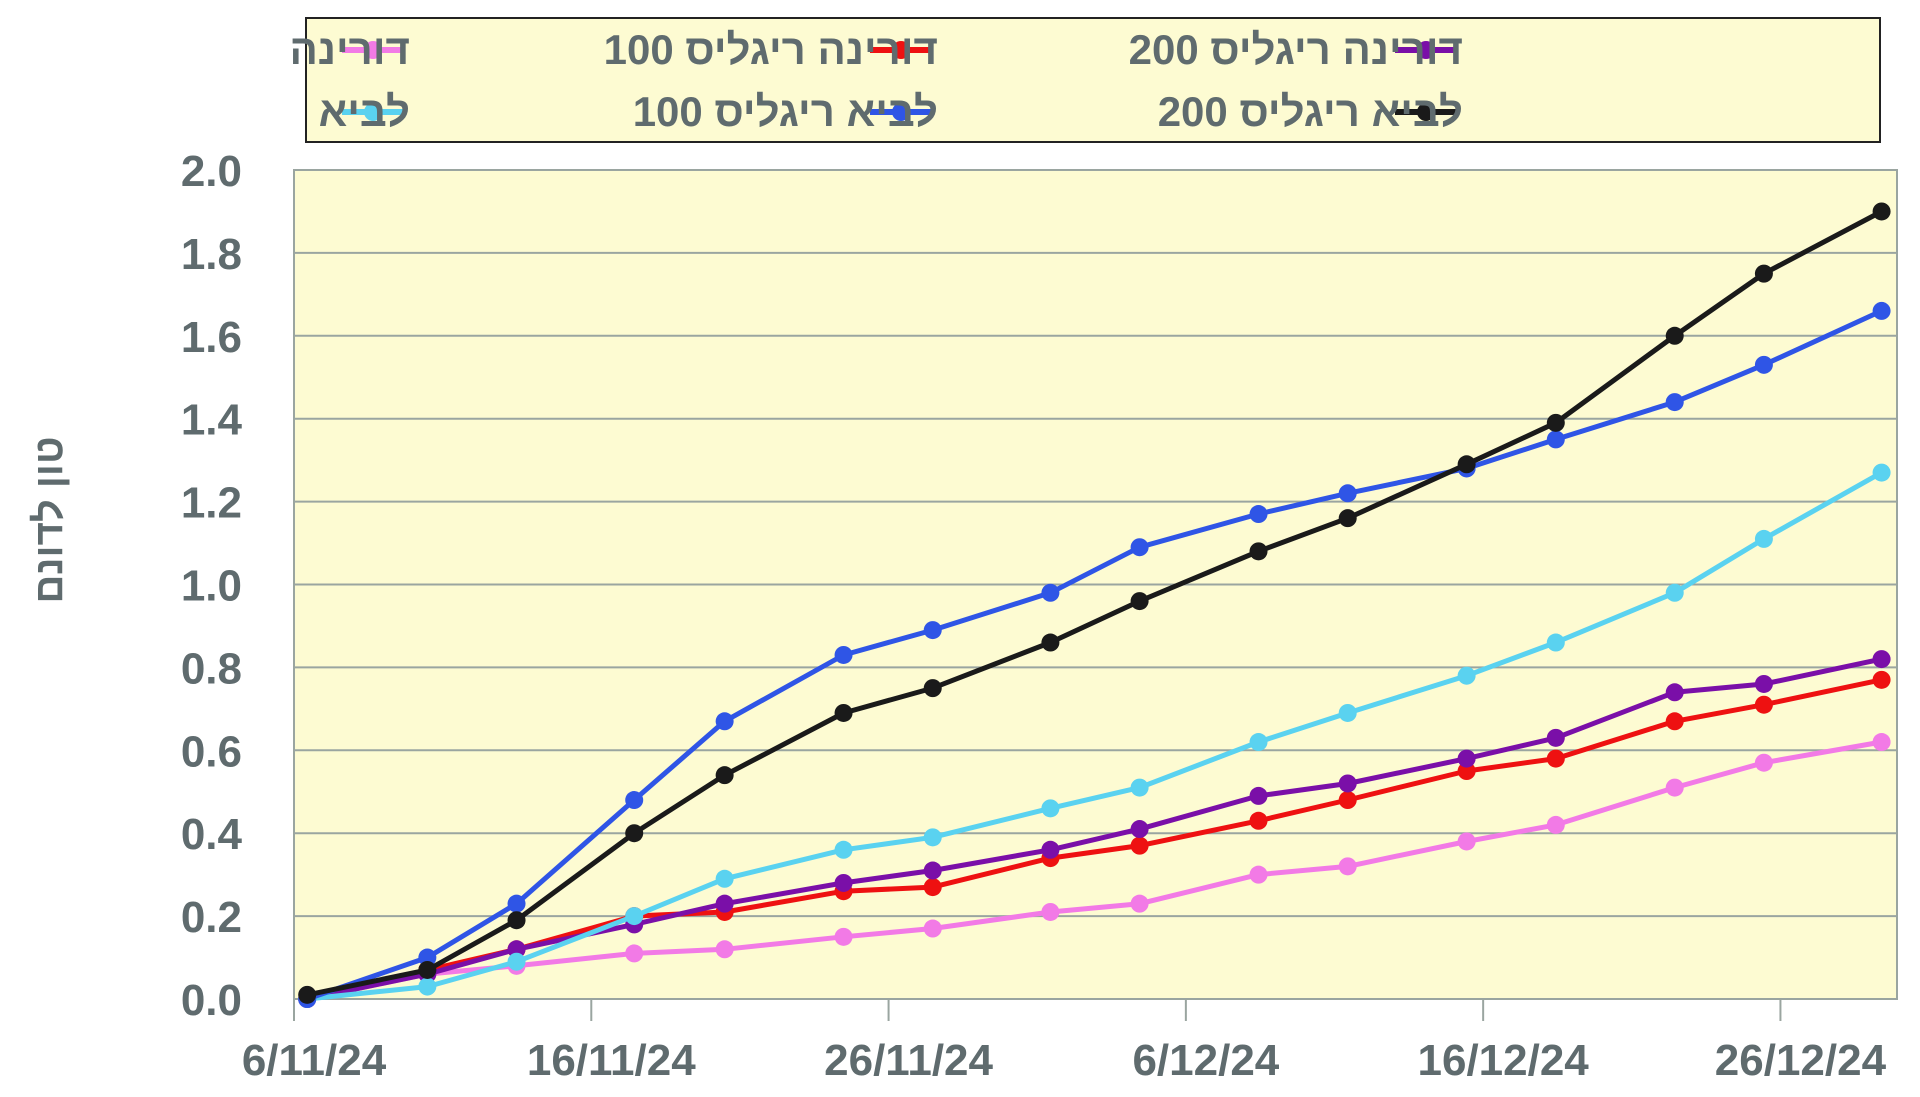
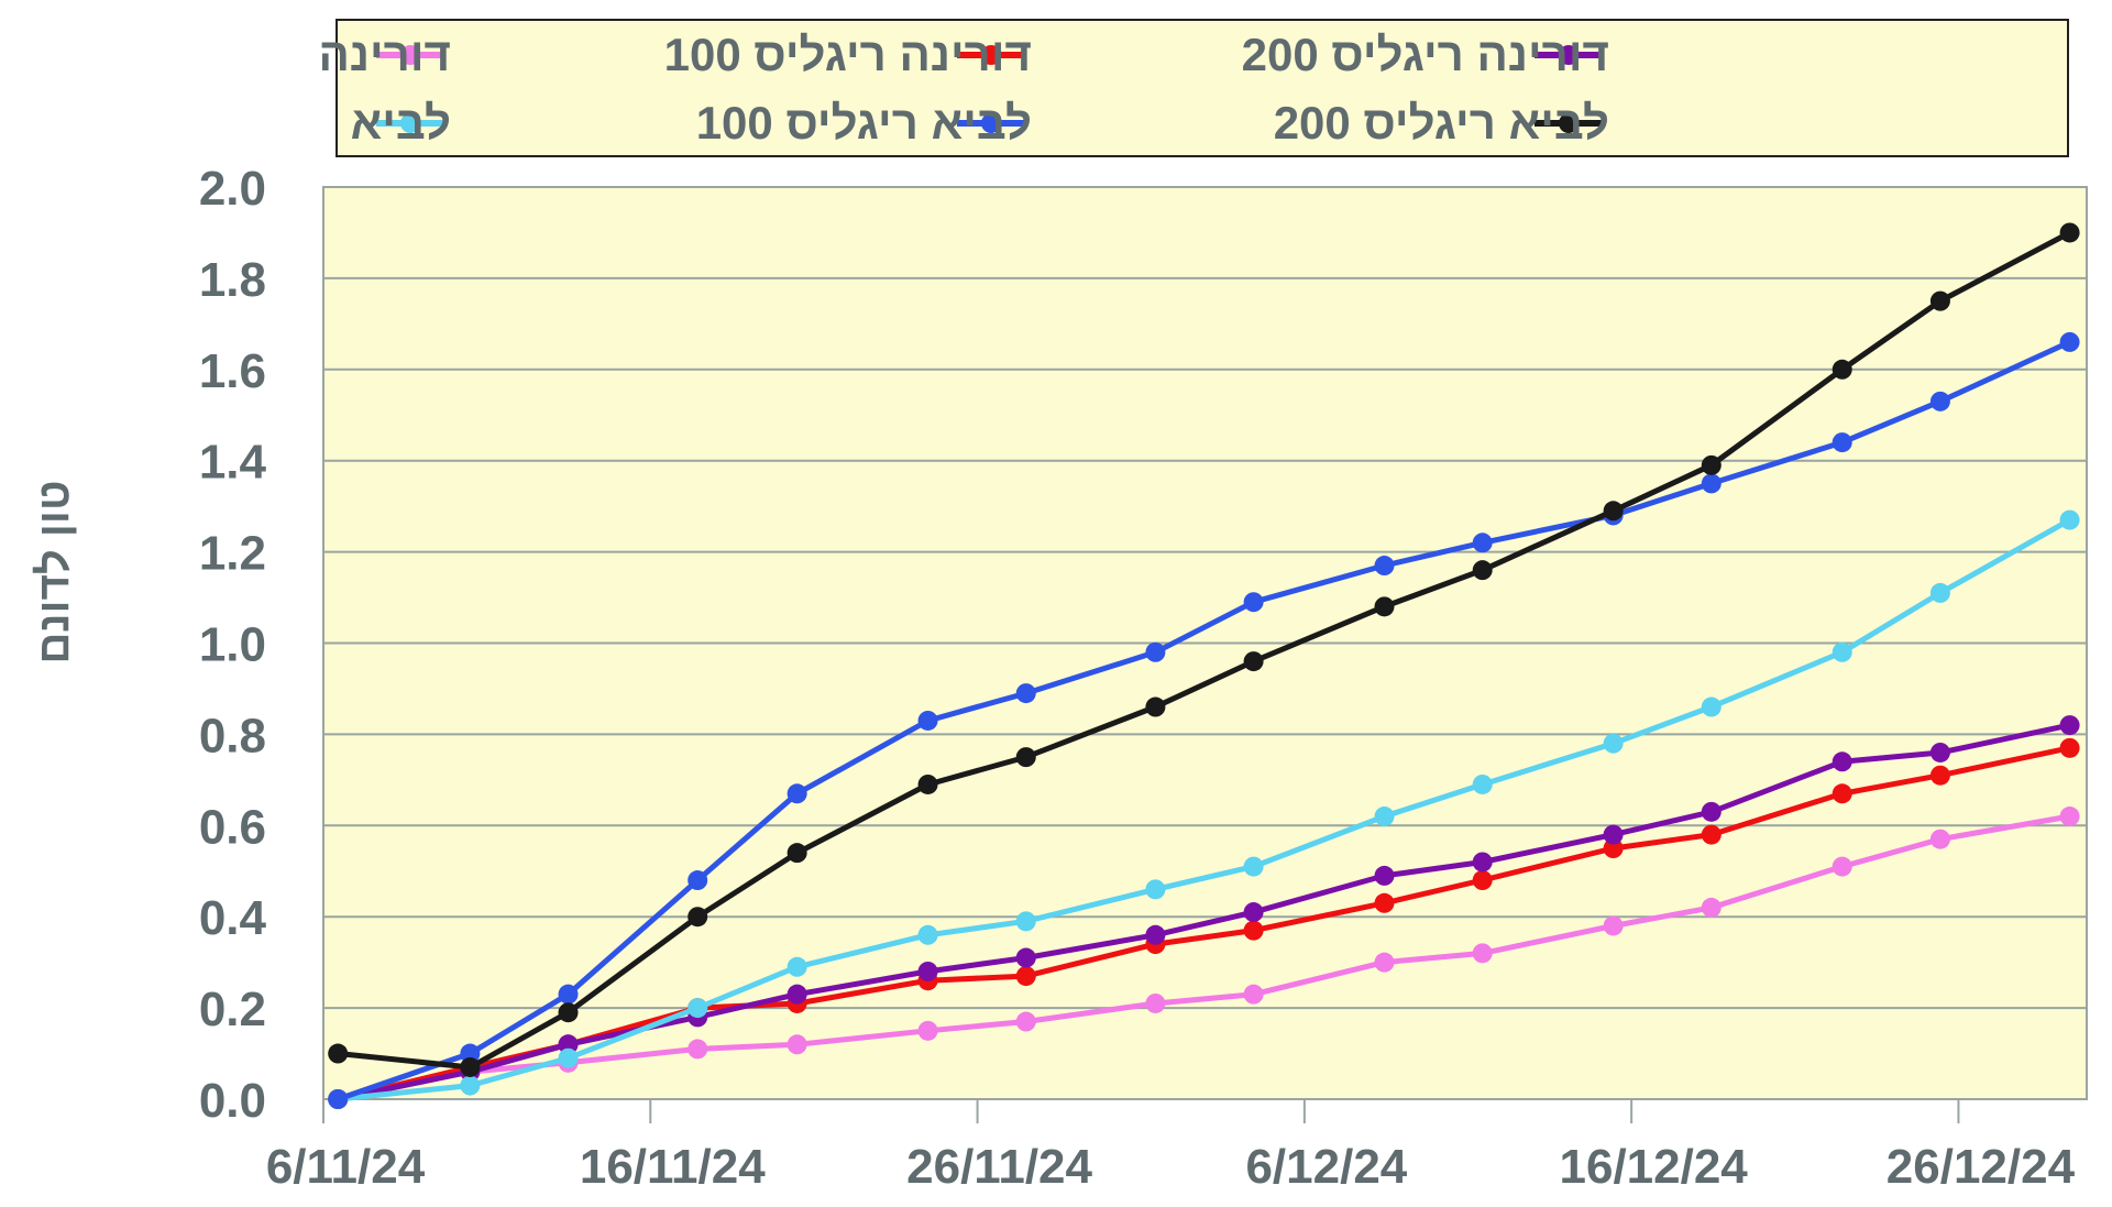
לביא ריגליס 200/6/11/24: 0.01 -> 0.10
